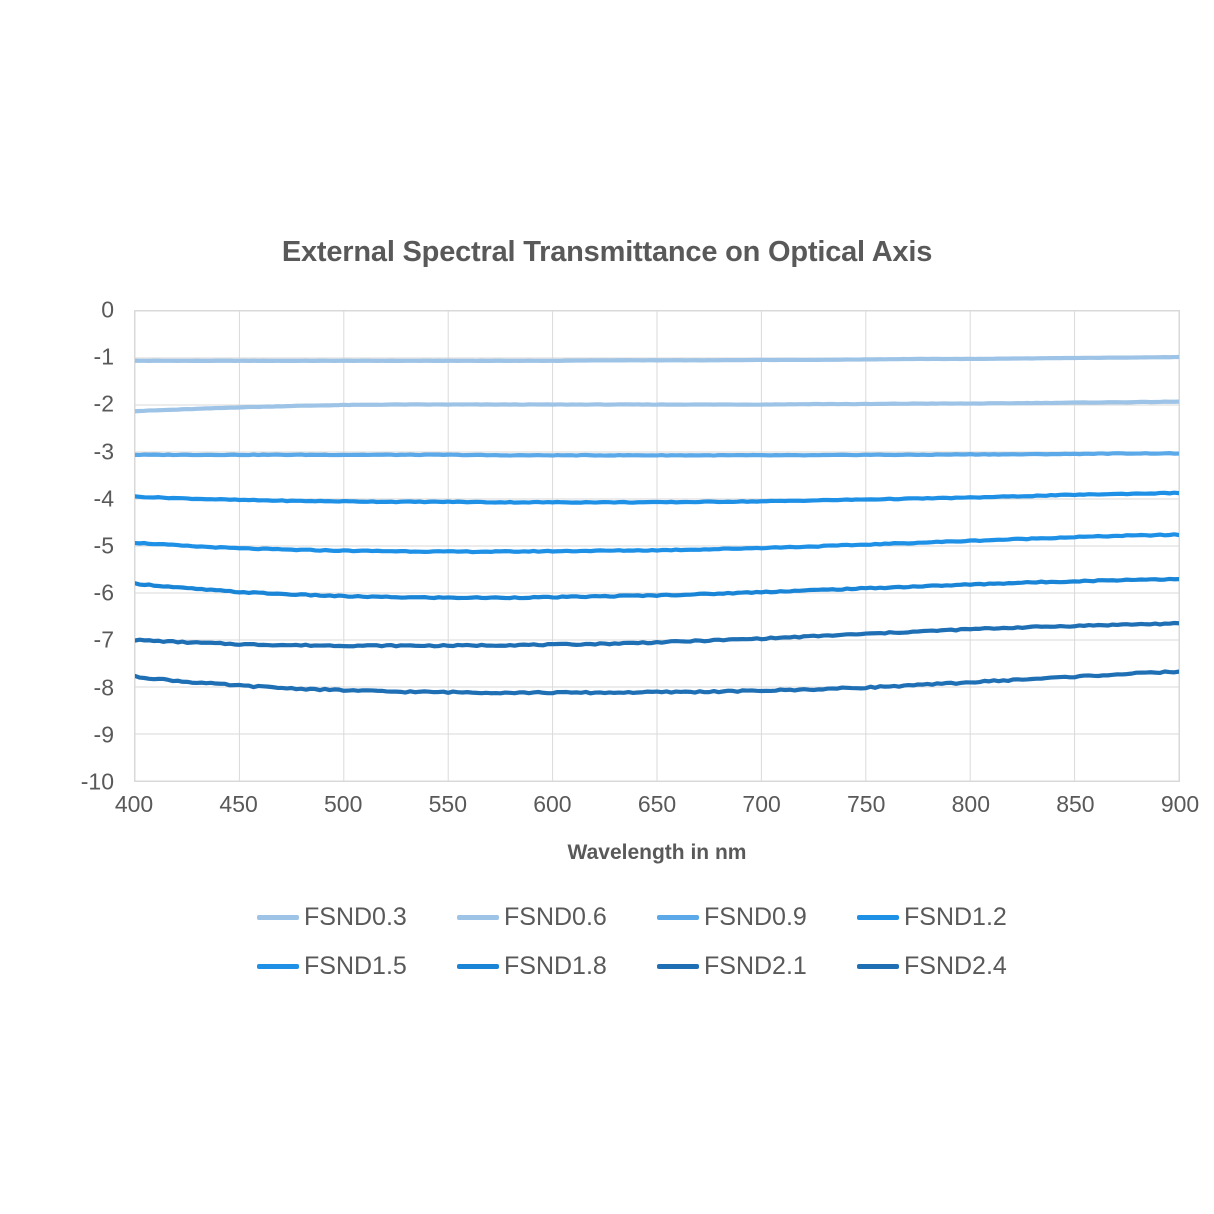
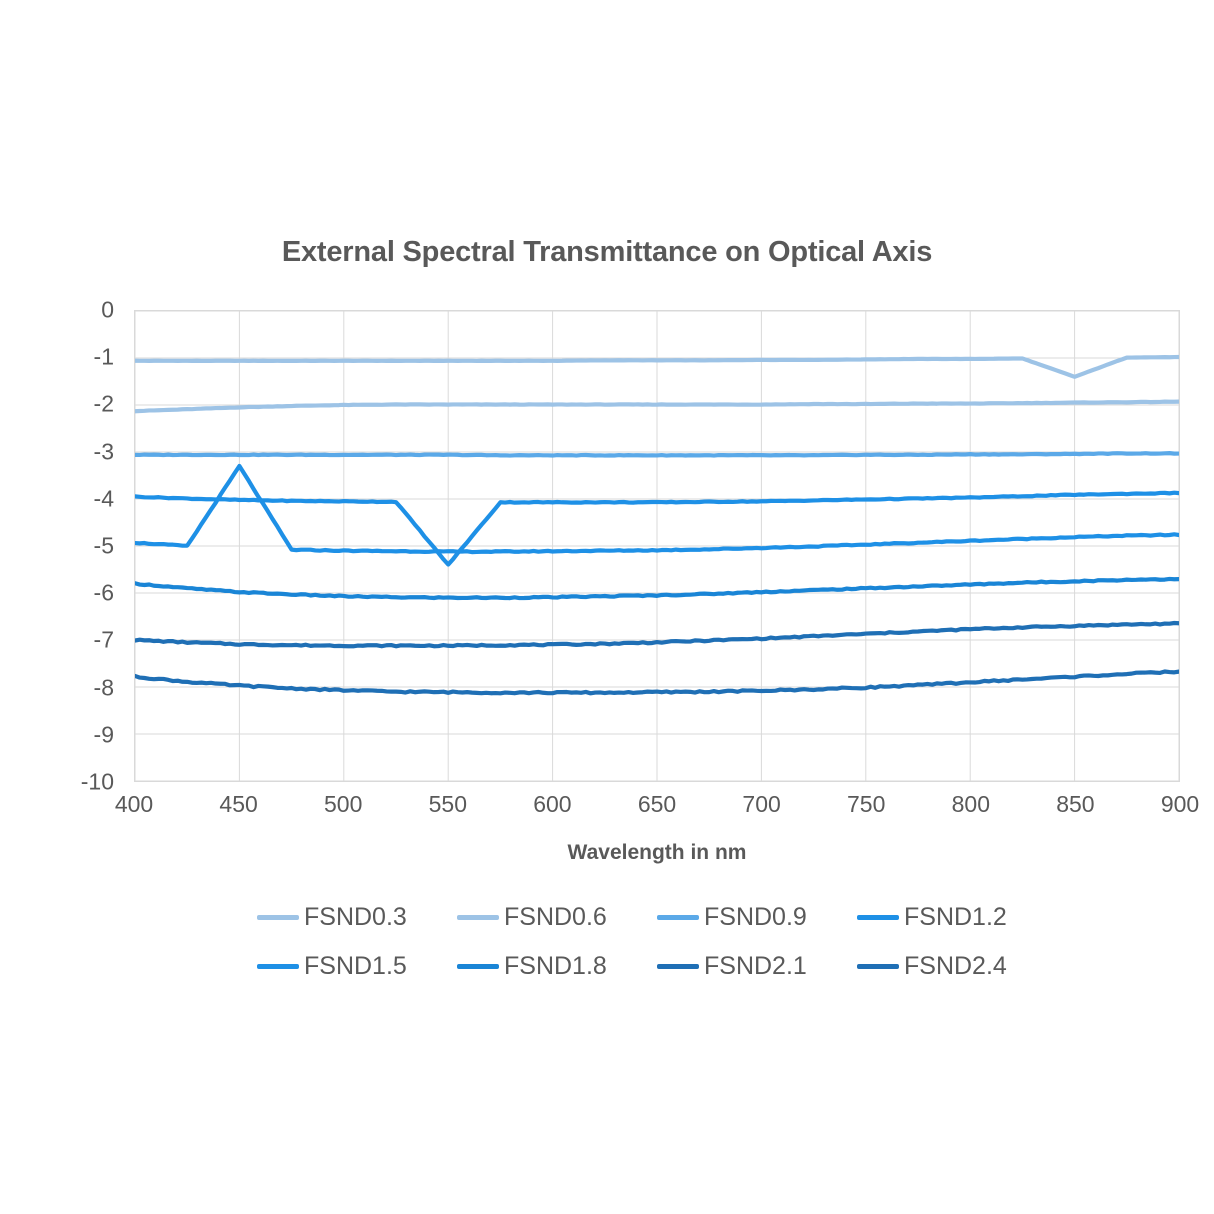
FSND1.5/450: -5.0 -> -3.3
FSND1.2/550: -4.1 -> -5.4
FSND0.3/850: -1.0 -> -1.4
